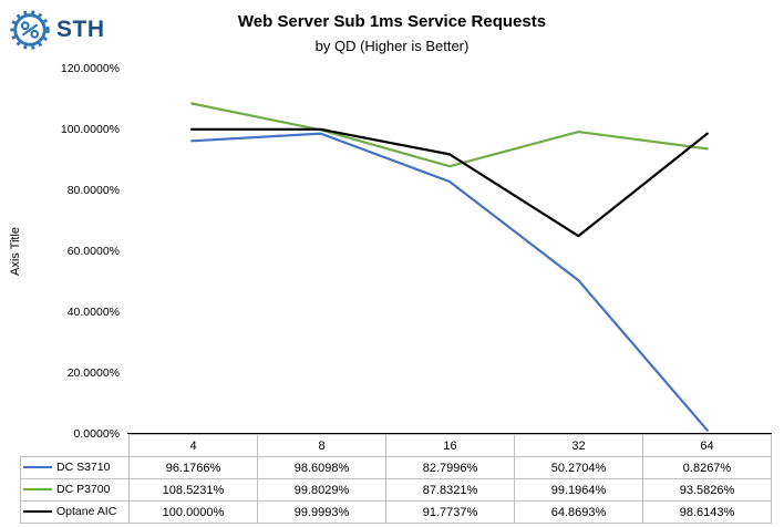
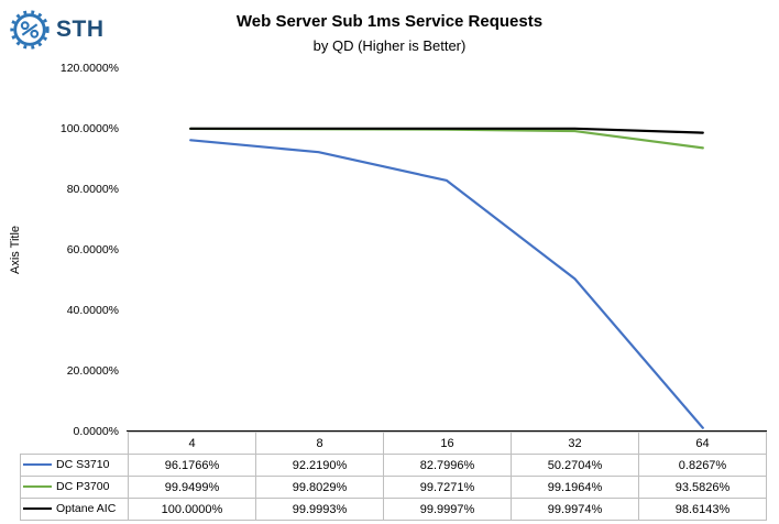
DC P3700/4: 108.5231% -> 99.9499%
DC S3710/8: 98.6098% -> 92.2190%
DC P3700/16: 87.8321% -> 99.7271%
Optane AIC/16: 91.7737% -> 99.9997%
Optane AIC/32: 64.8693% -> 99.9974%
